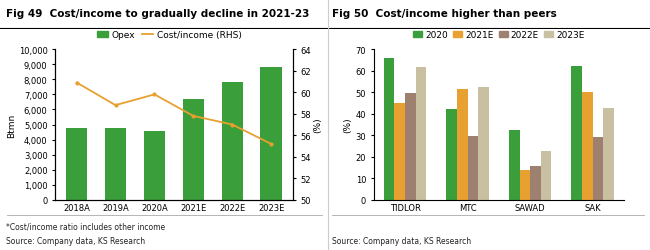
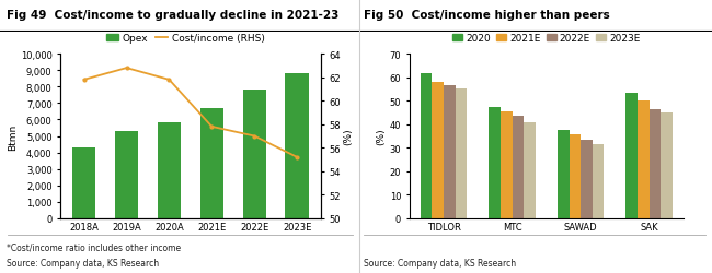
Opex/2018A: 4,800 -> 4,300
Cost/income (RHS)/2018A: 60.9 -> 61.8
Opex/2019A: 4,800 -> 5,300
Cost/income (RHS)/2019A: 58.8 -> 62.8
Opex/2020A: 4,600 -> 5,800
Cost/income (RHS)/2020A: 59.8 -> 61.8
2020/TIDLOR: 66.0 -> 61.5
2021E/TIDLOR: 45.0 -> 58.0
2022E/TIDLOR: 49.5 -> 56.5
2023E/TIDLOR: 61.5 -> 55.0
2020/MTC: 42.0 -> 47.5
2021E/MTC: 51.5 -> 45.5
2022E/MTC: 29.5 -> 43.5
2023E/MTC: 52.5 -> 41.0
2020/SAWAD: 32.5 -> 37.5
2021E/SAWAD: 14.0 -> 35.5
2022E/SAWAD: 15.5 -> 33.5
2023E/SAWAD: 22.5 -> 31.5
2020/SAK: 62.0 -> 53.5
2022E/SAK: 29.0 -> 46.5
2023E/SAK: 42.5 -> 45.0
